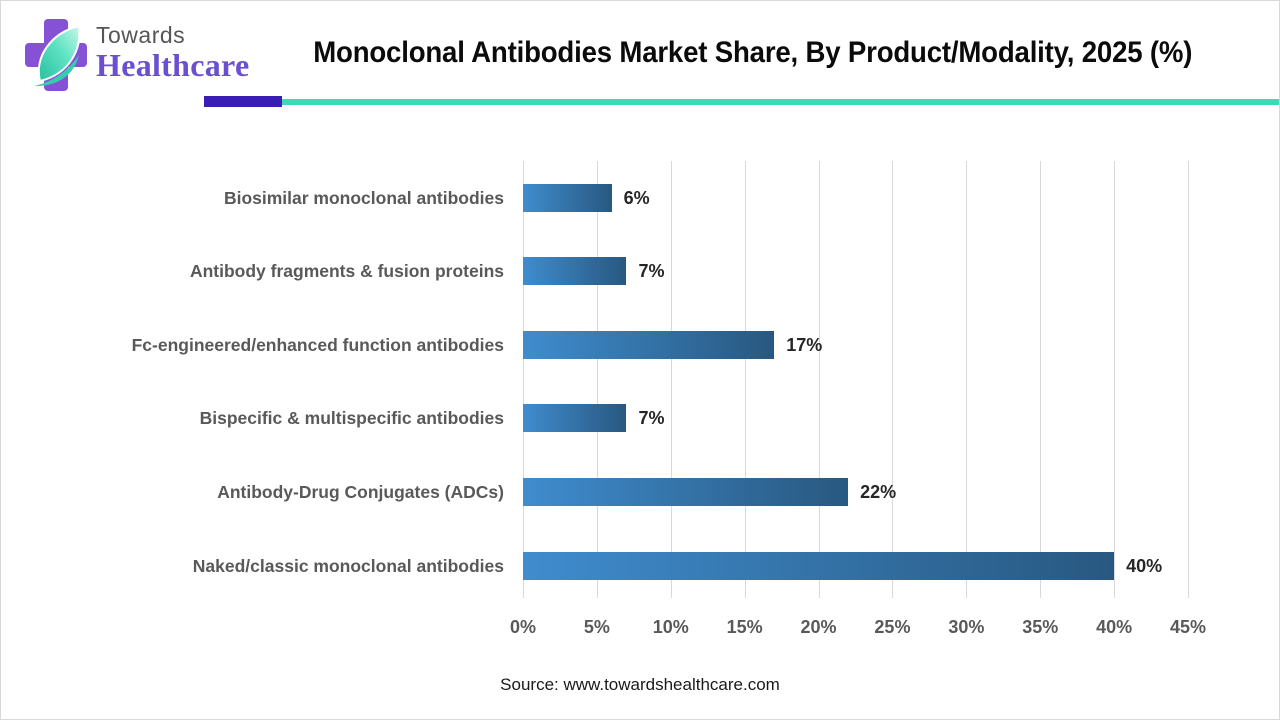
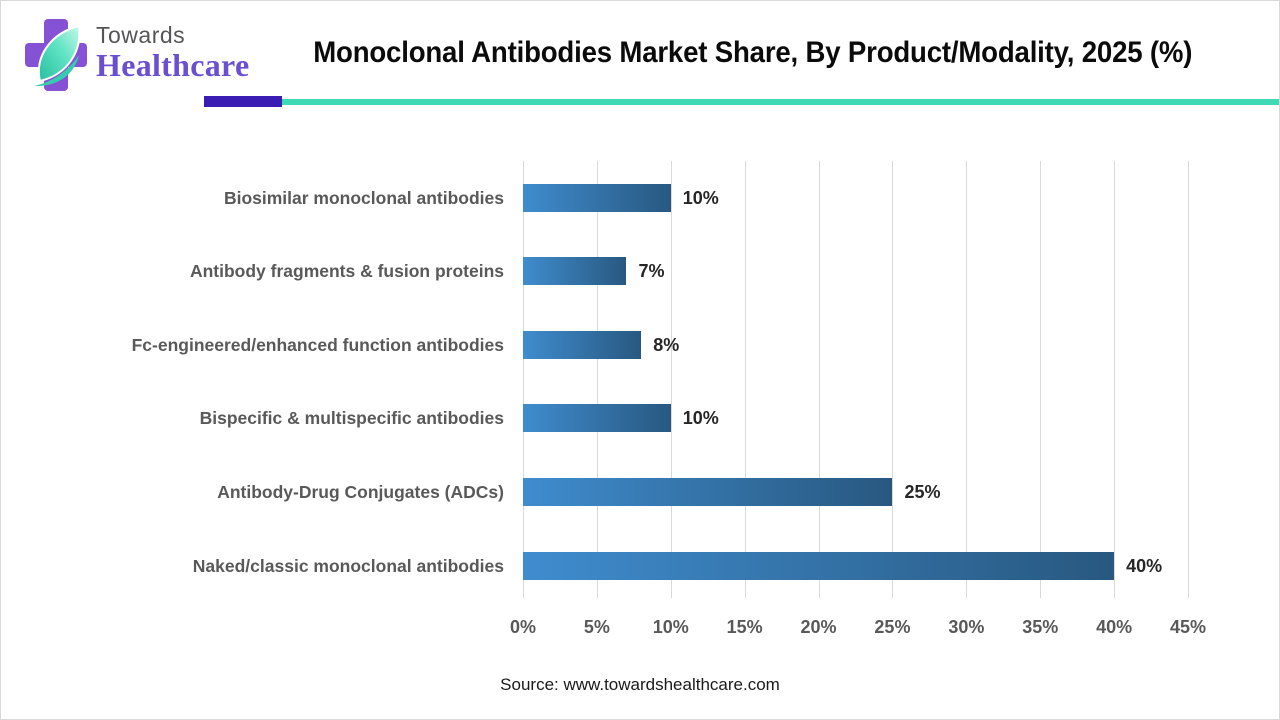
Biosimilar monoclonal antibodies: 6% -> 10%
Fc-engineered/enhanced function antibodies: 17% -> 8%
Bispecific & multispecific antibodies: 7% -> 10%
Antibody-Drug Conjugates (ADCs): 22% -> 25%
